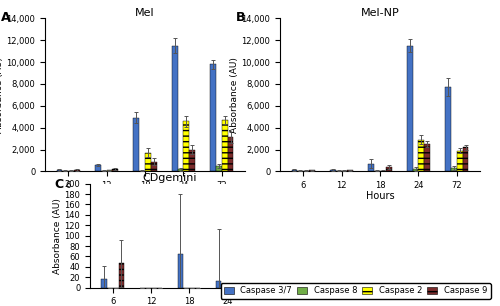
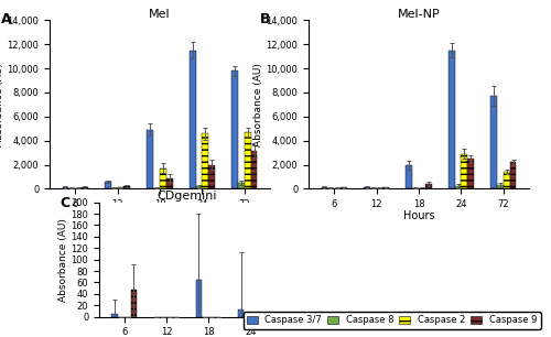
Mel-NP/Caspase 3/7/18: 700 -> 2,000
Mel-NP/Caspase 2/72: 1,900 -> 1,400
CDgemini/Caspase 3/7/6: 16 -> 5
